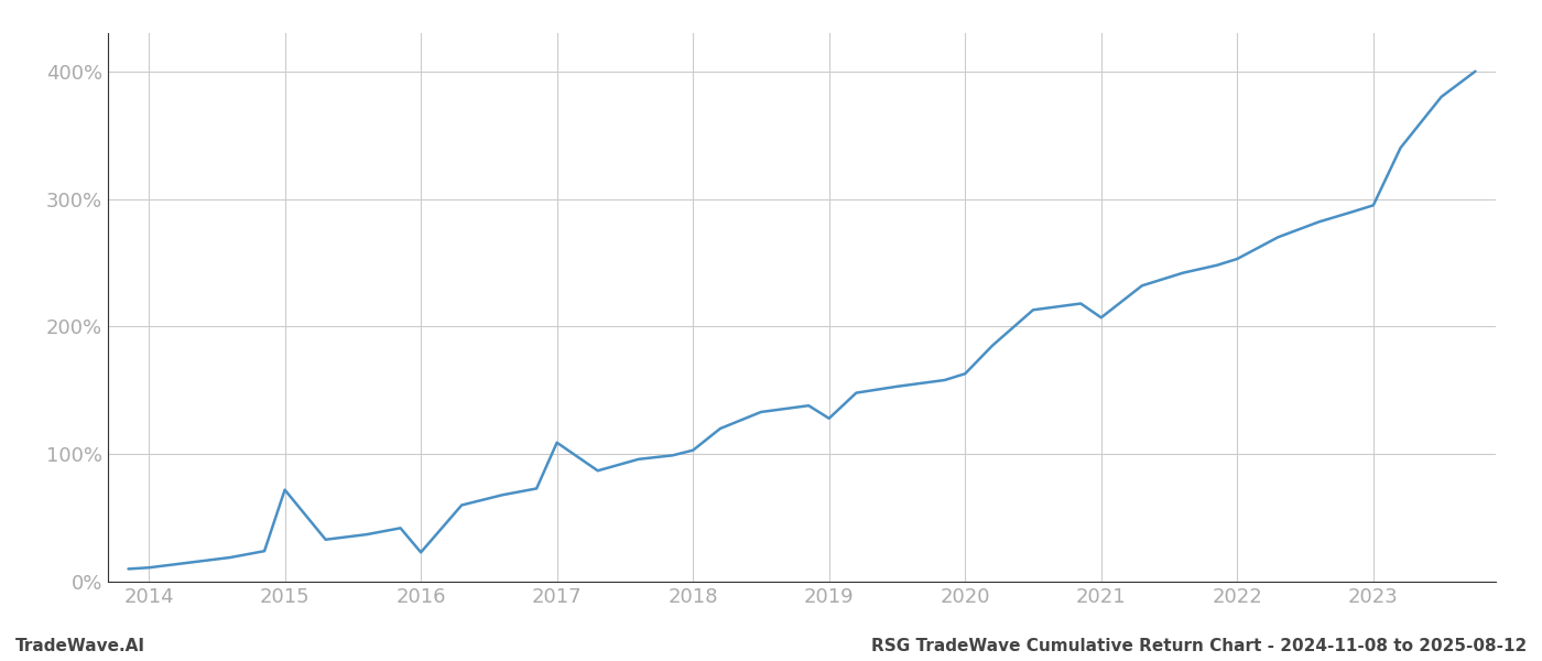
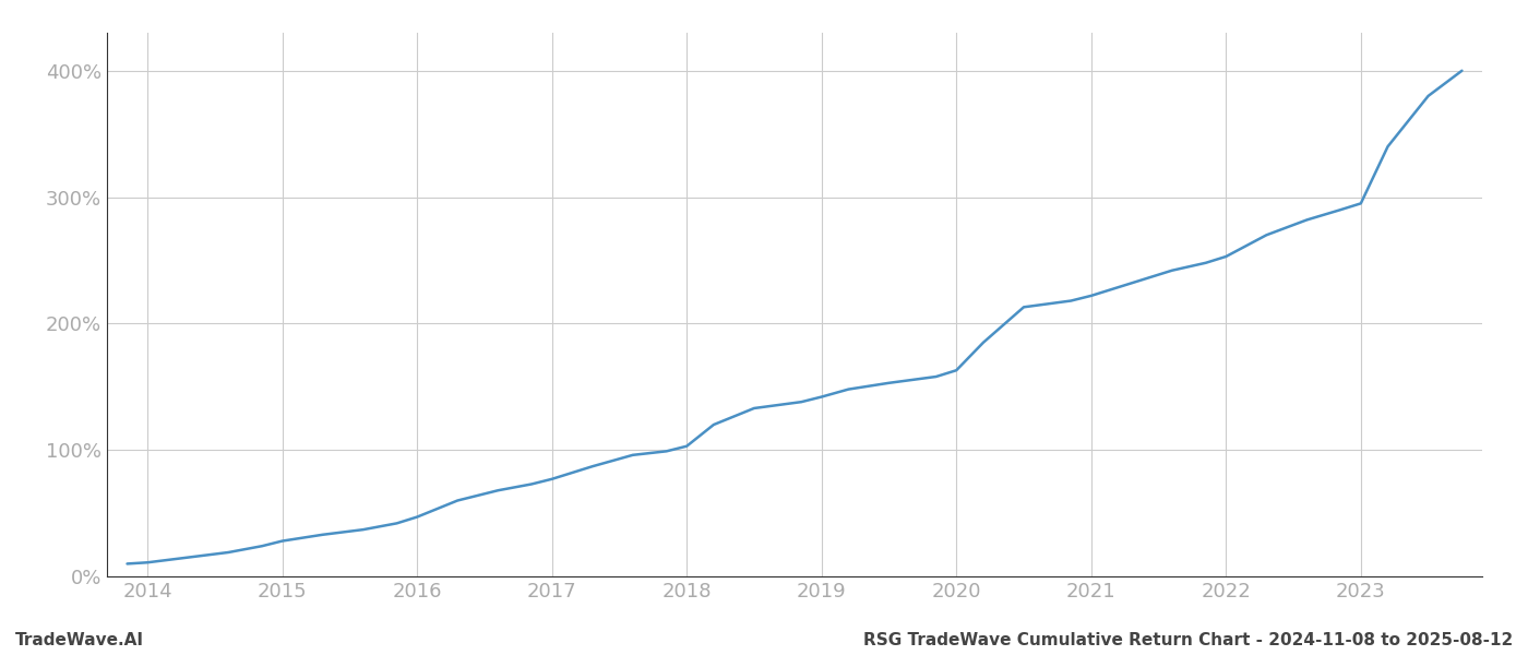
2015: 72% -> 28%
2016: 23% -> 47%
2017: 109% -> 77%
2019: 128% -> 142%
2021: 207% -> 222%
